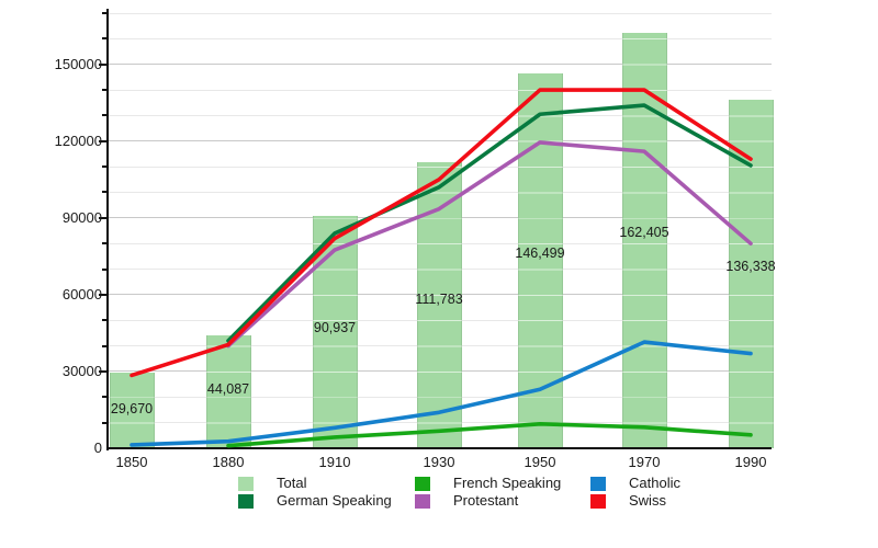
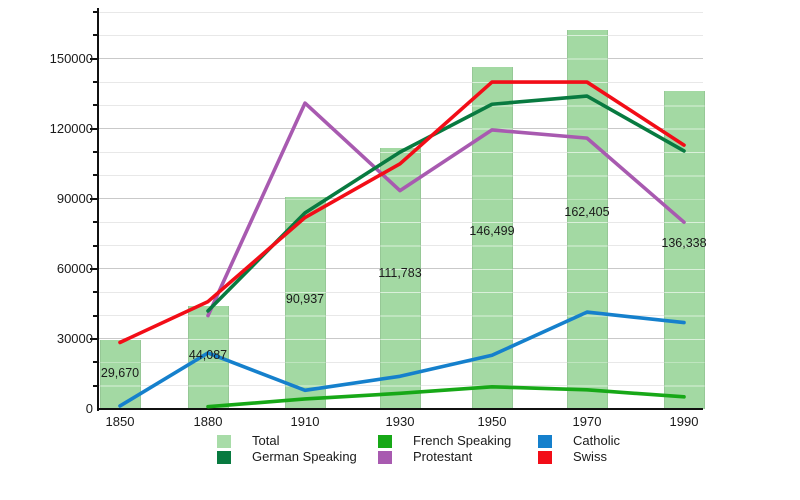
Catholic/1880: 3000 -> 24000
Swiss/1880: 40000 -> 46000
Protestant/1910: 78000 -> 131000
German Speaking/1930: 102000 -> 110000
